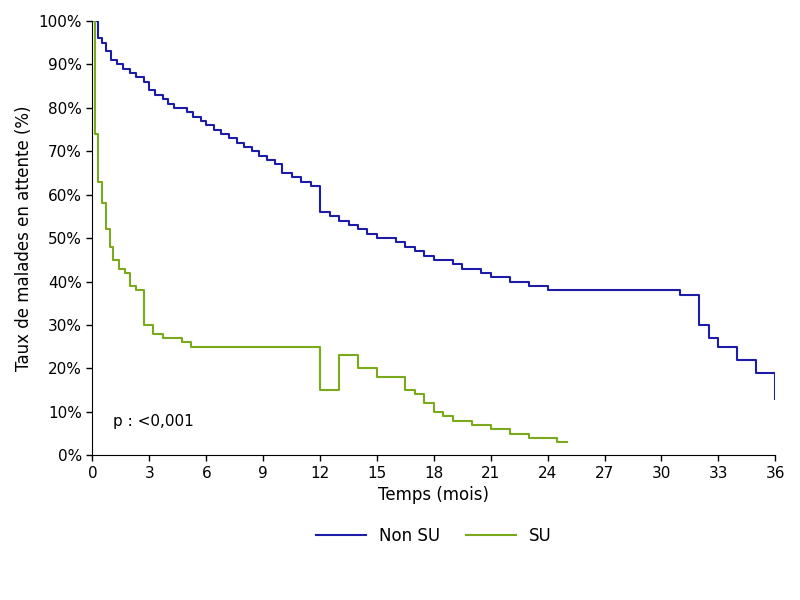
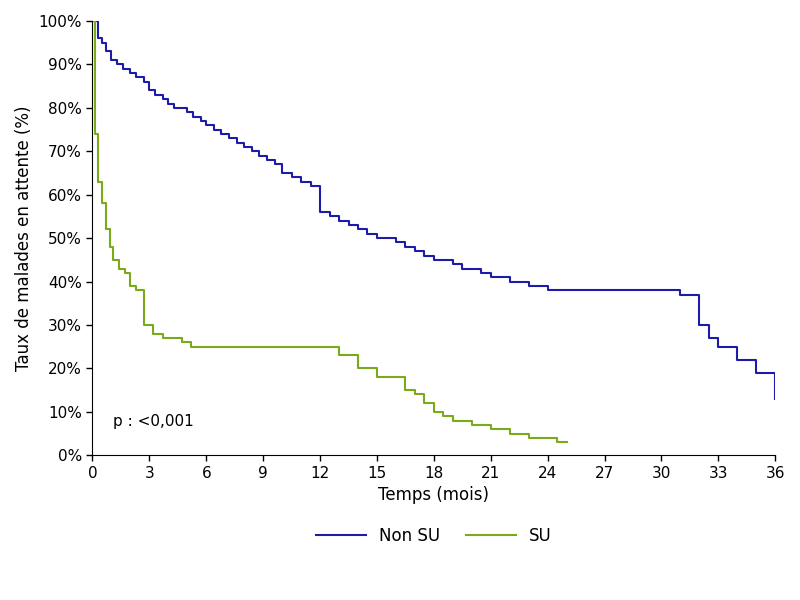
SU/12: 15% -> 25%
